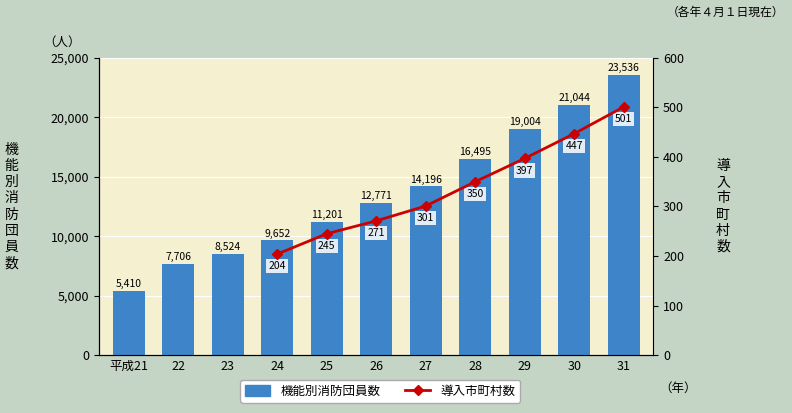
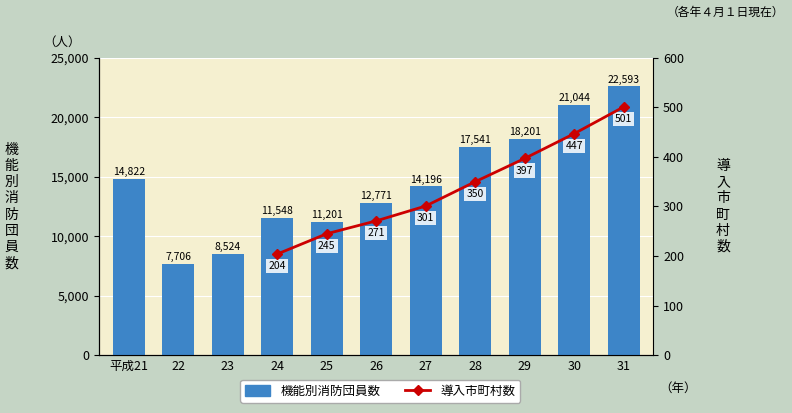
機能別消防団員数/平成21: 5,410 -> 14,822
機能別消防団員数/24: 9,652 -> 11,548
機能別消防団員数/28: 16,495 -> 17,541
機能別消防団員数/29: 19,004 -> 18,201
機能別消防団員数/31: 23,536 -> 22,593
